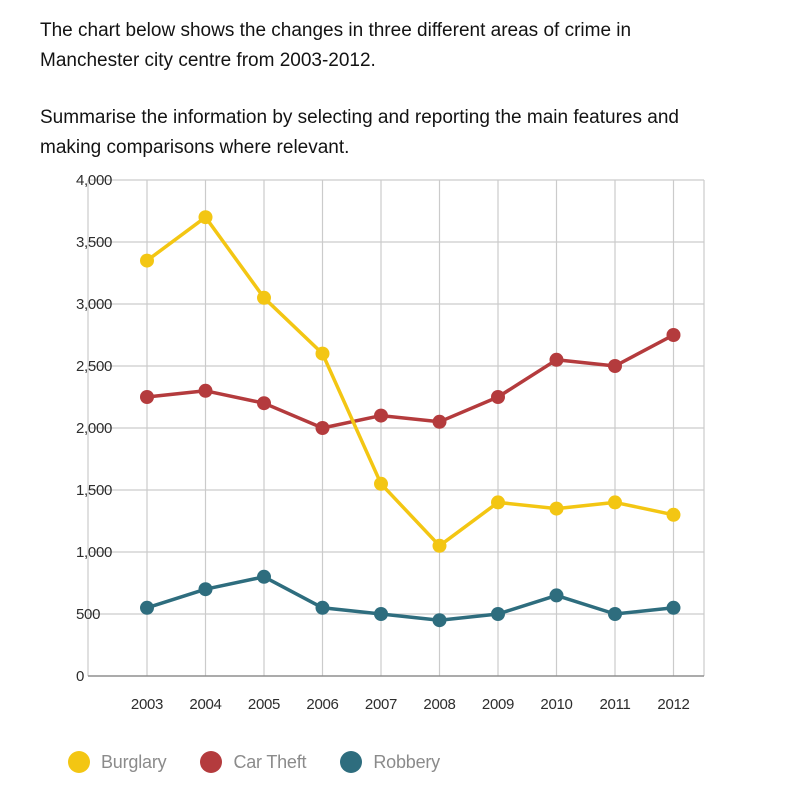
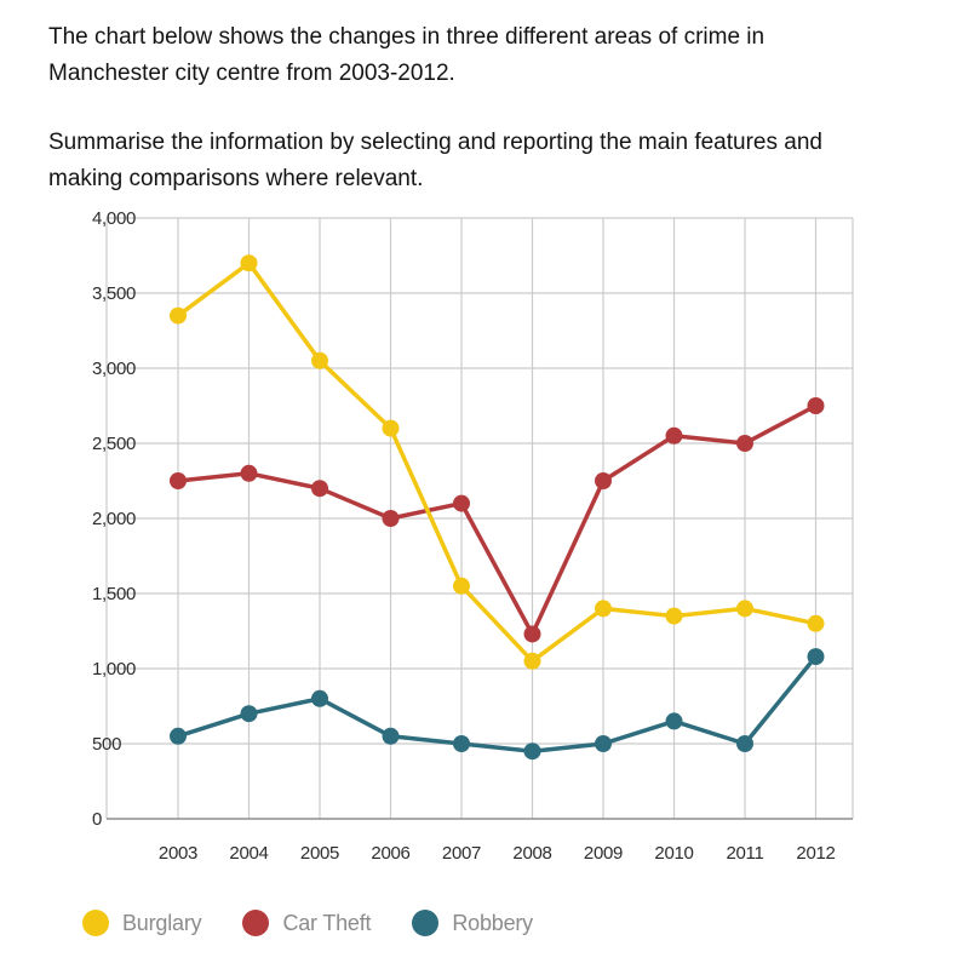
Car Theft/2008: 2050 -> 1230
Robbery/2012: 550 -> 1080
